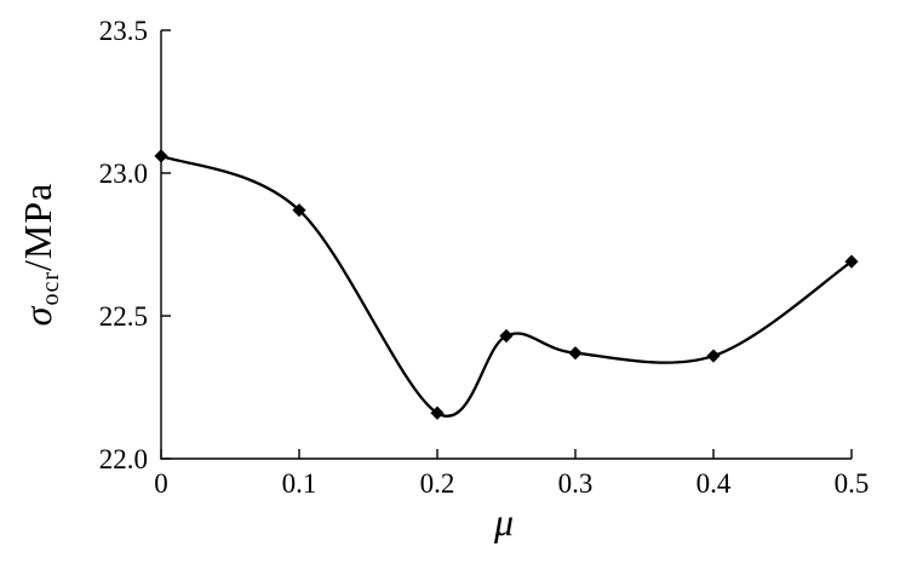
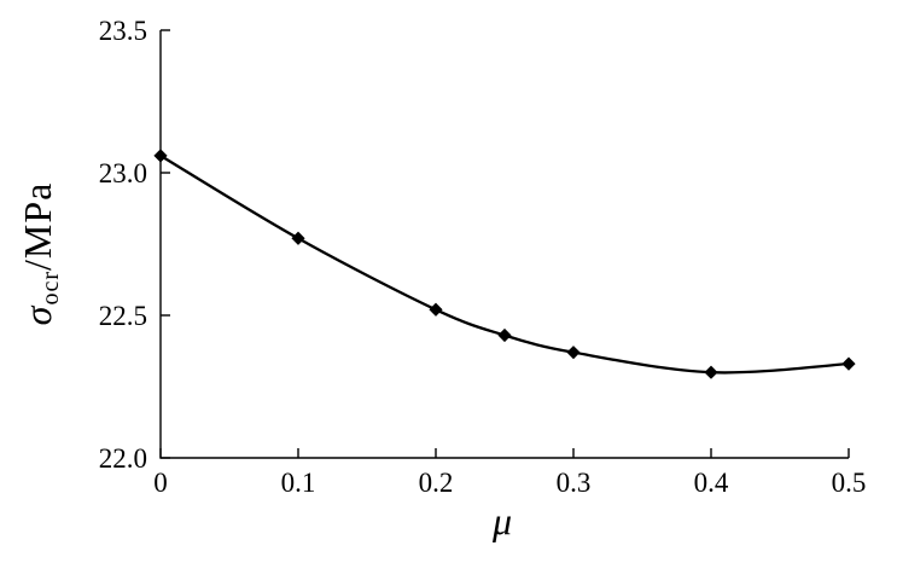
0.1: 22.87 -> 22.77
0.2: 22.16 -> 22.52
0.4: 22.36 -> 22.30
0.5: 22.69 -> 22.33
